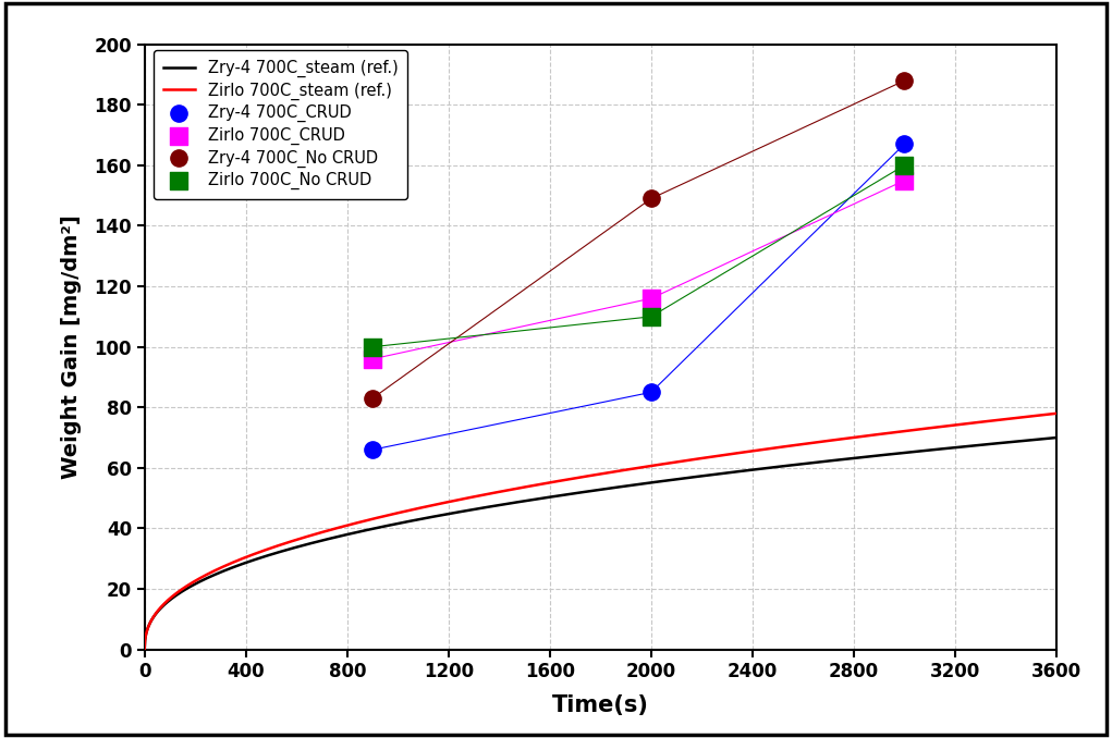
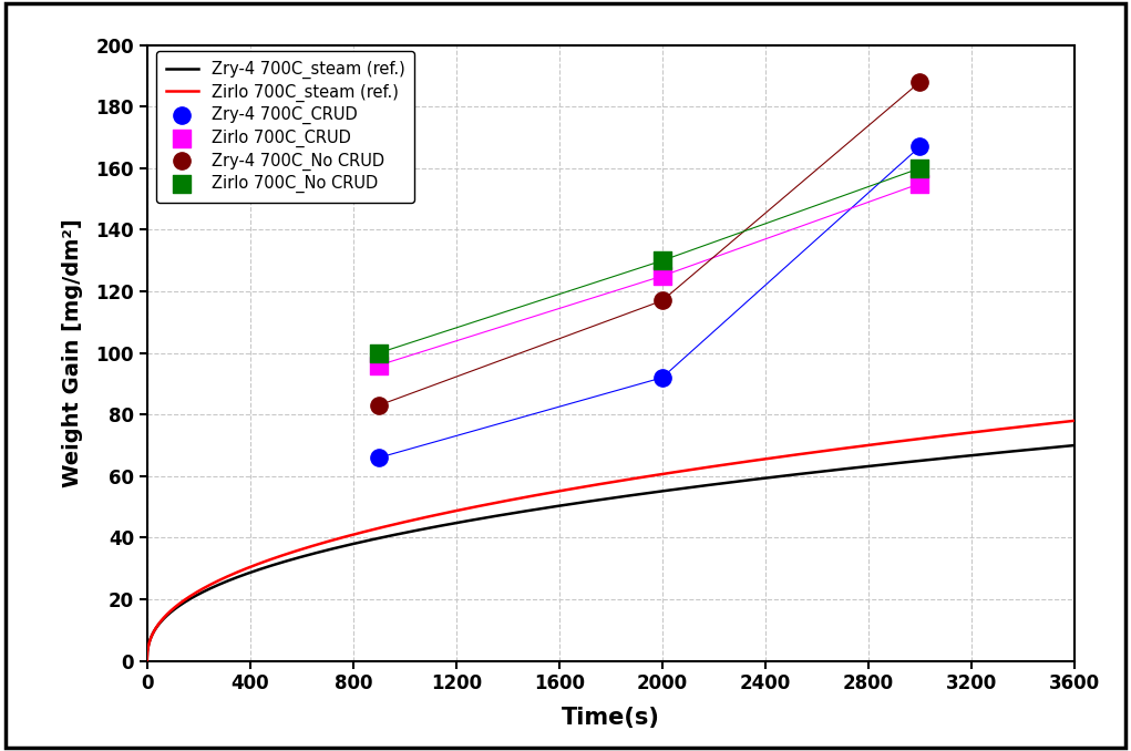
Zry-4 700C_CRUD/2000: 85 -> 92
Zirlo 700C_CRUD/2000: 116 -> 125
Zry-4 700C_No CRUD/2000: 149 -> 117
Zirlo 700C_No CRUD/2000: 110 -> 130
